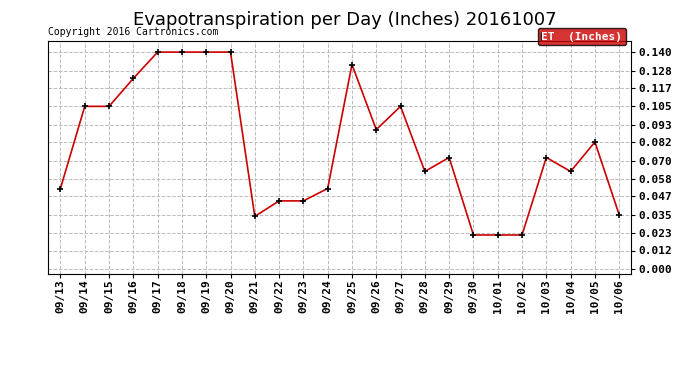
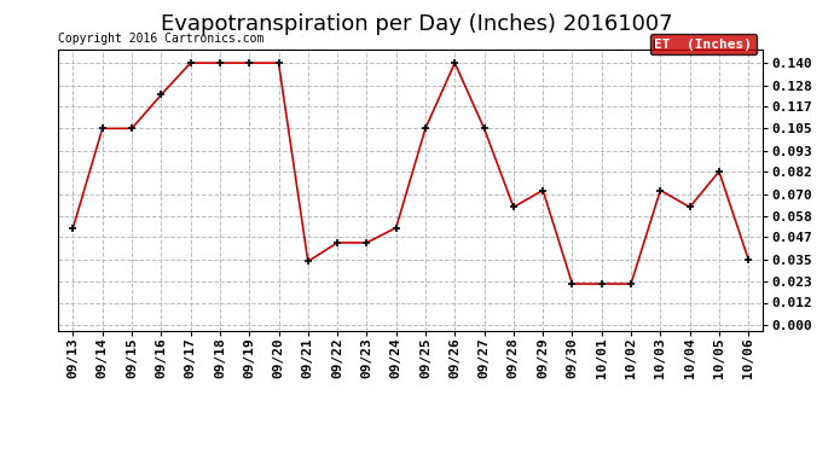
09/25: 0.132 -> 0.105
09/26: 0.090 -> 0.140
